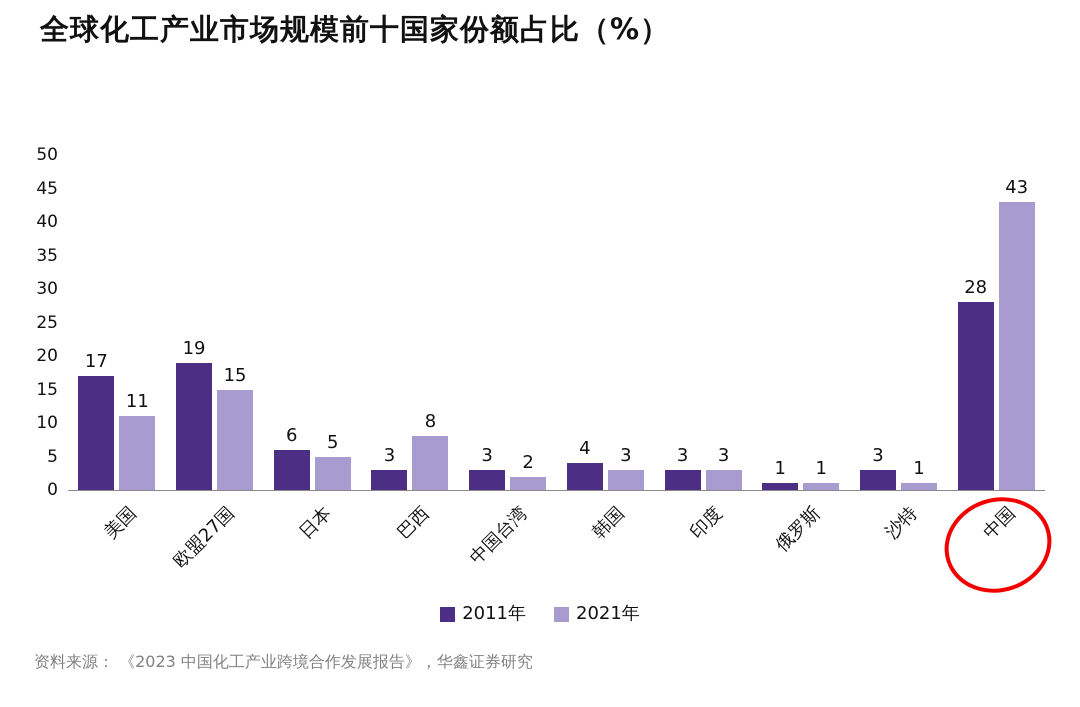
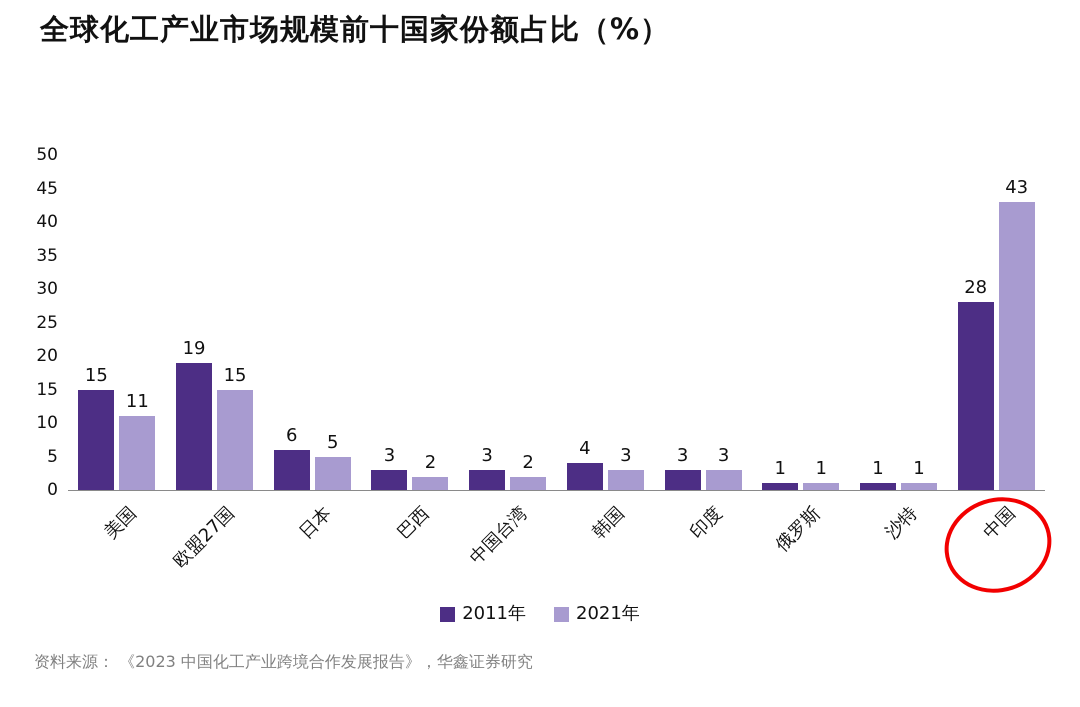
2011年/美国: 17 -> 15
2021年/巴西: 8 -> 2
2011年/沙特: 3 -> 1
